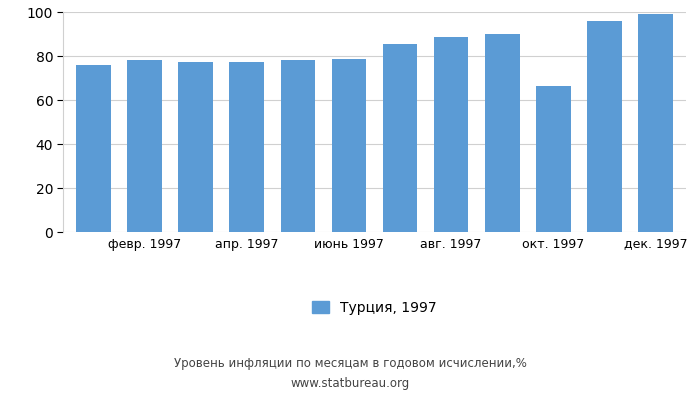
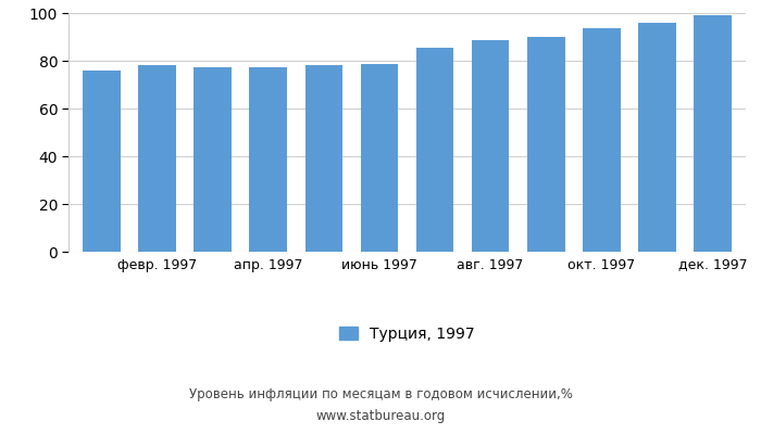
окт. 1997: 66.5 -> 93.5
